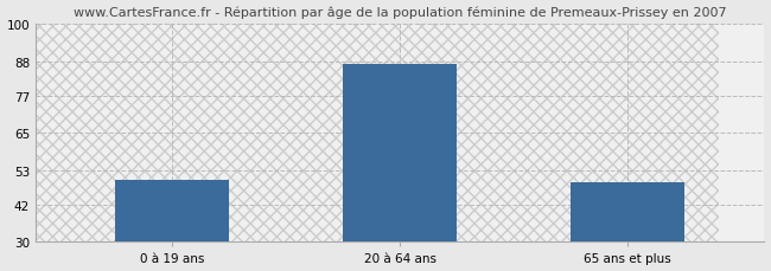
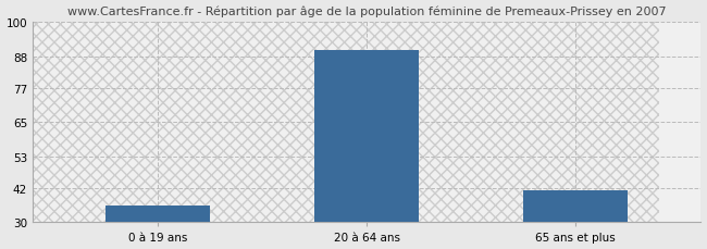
0 à 19 ans: 50 -> 36
20 à 64 ans: 87 -> 90
65 ans et plus: 49 -> 41
